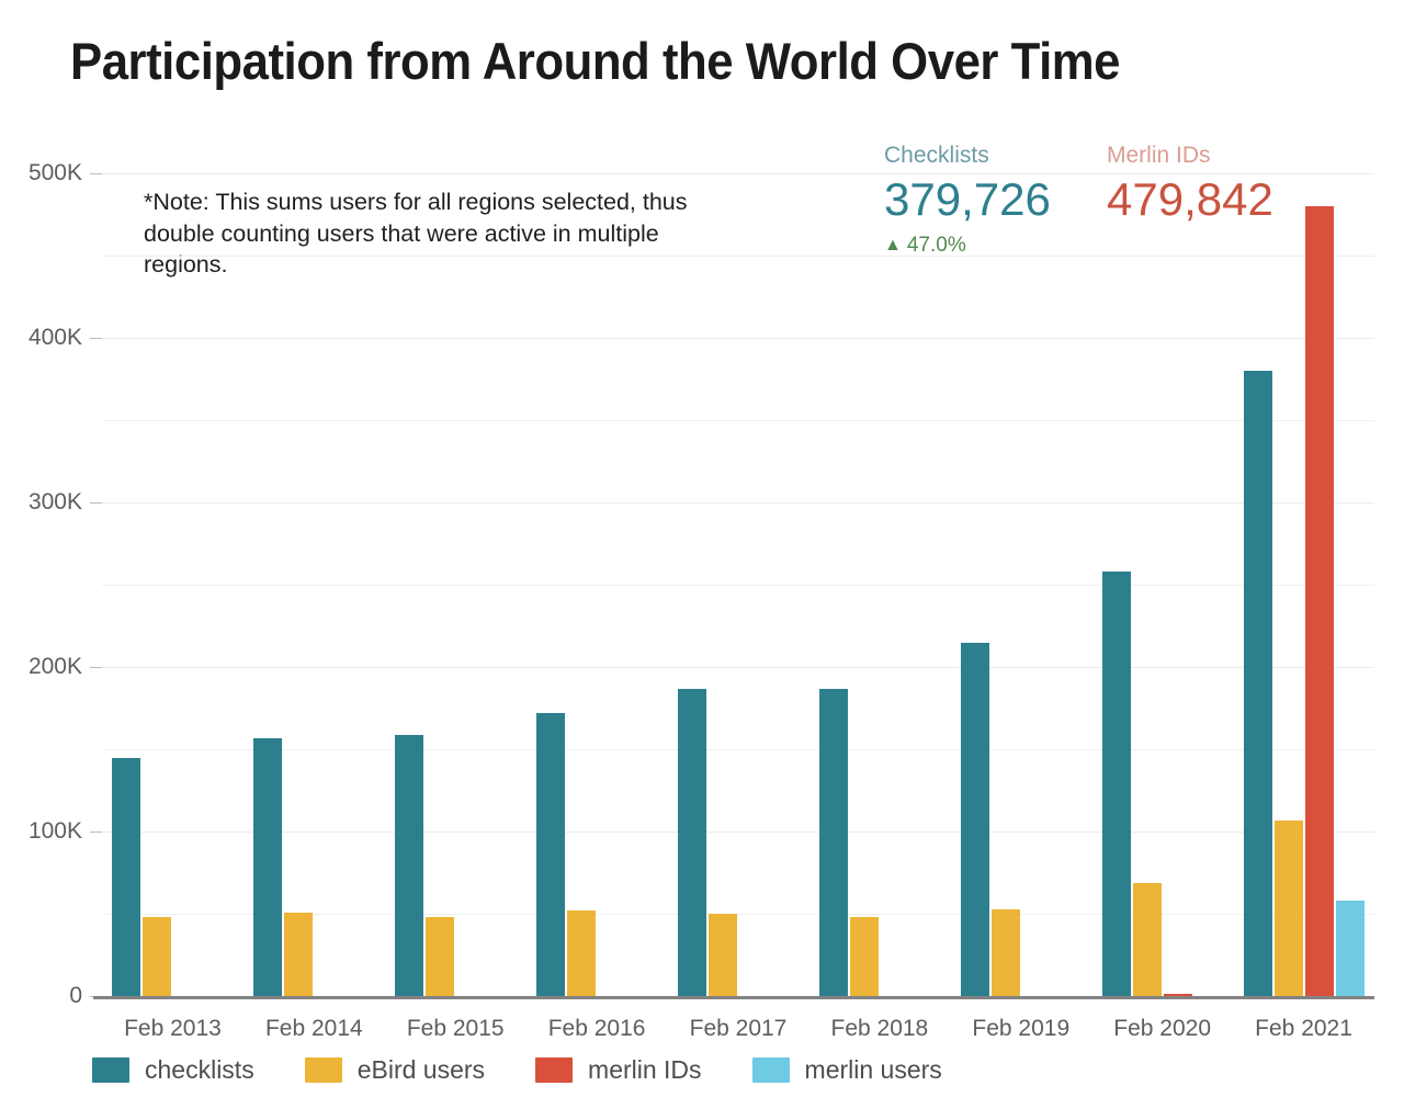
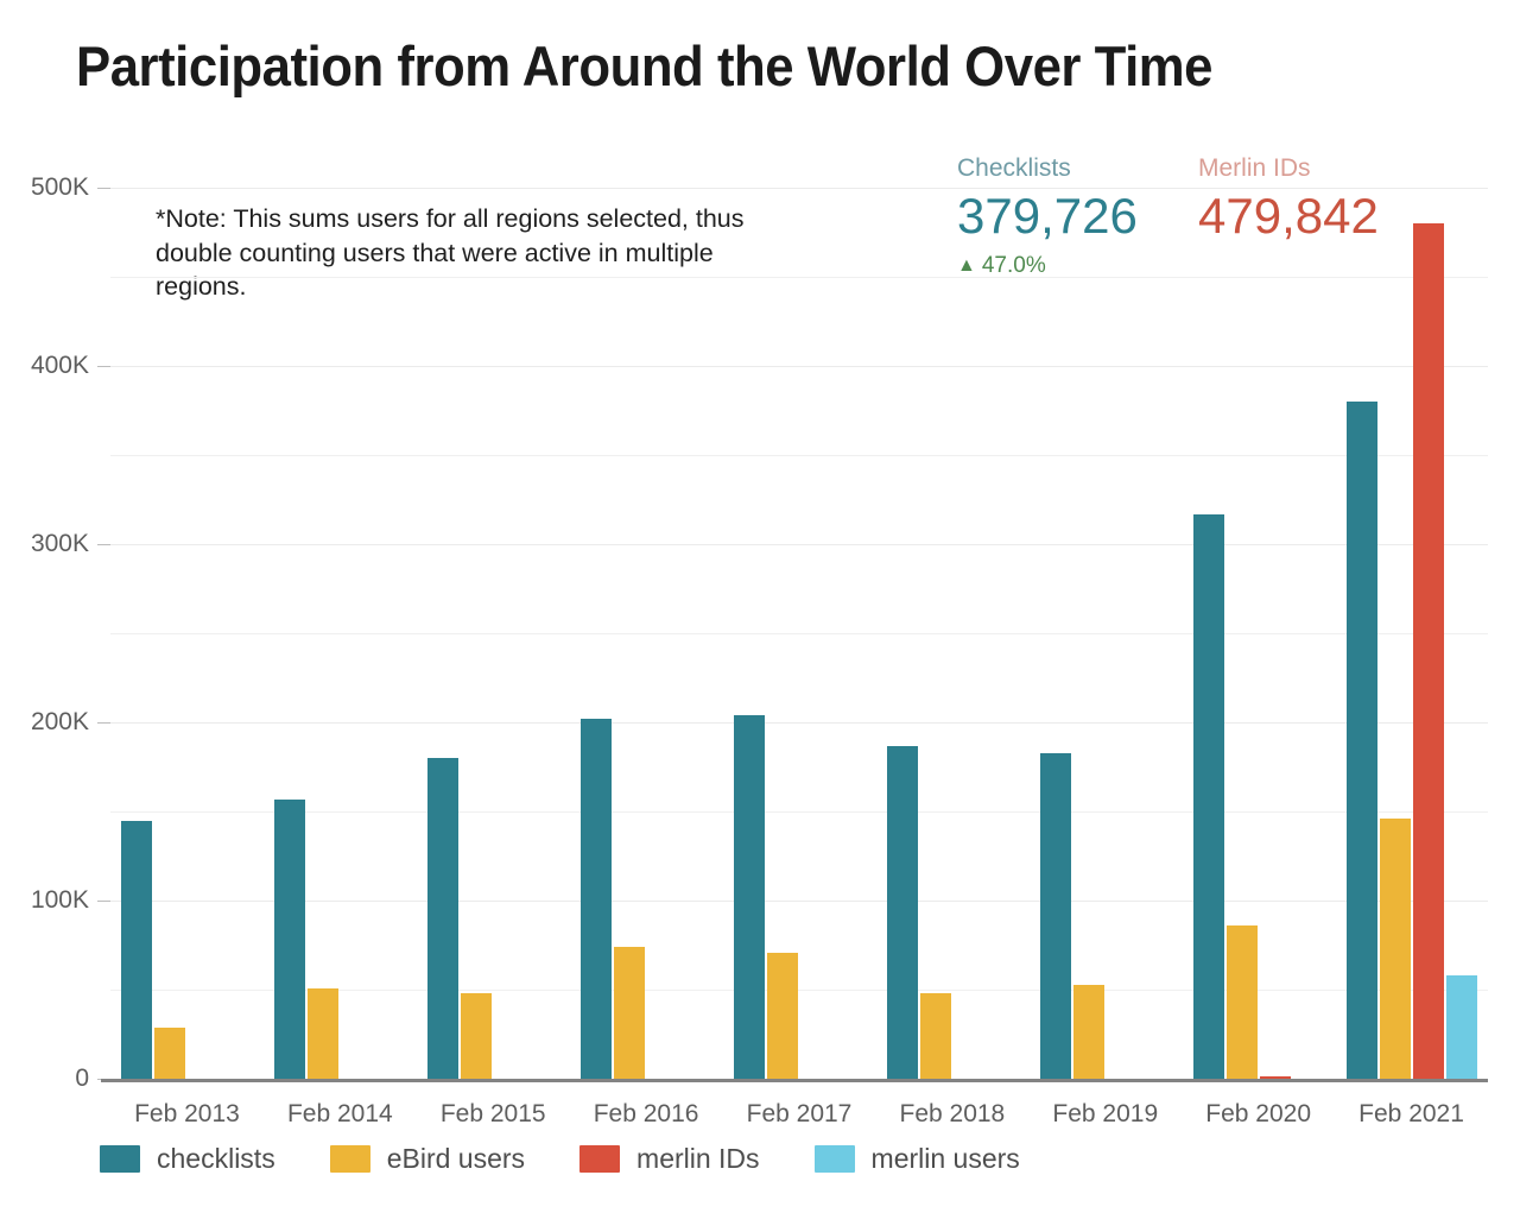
eBird users/Feb 2013: 48K -> 29K
checklists/Feb 2015: 159K -> 180K
checklists/Feb 2016: 172K -> 202K
eBird users/Feb 2016: 52K -> 74K
checklists/Feb 2017: 187K -> 204K
eBird users/Feb 2017: 50K -> 71K
checklists/Feb 2019: 215K -> 183K
checklists/Feb 2020: 258K -> 317K
eBird users/Feb 2020: 69K -> 86K
eBird users/Feb 2021: 107K -> 146K
